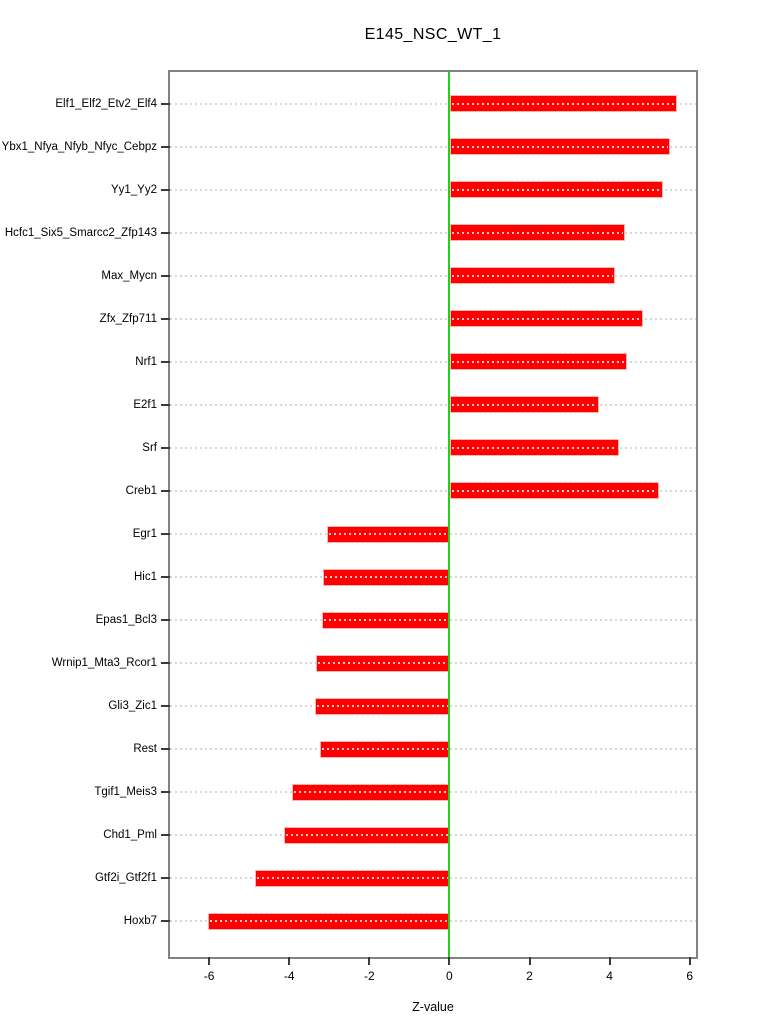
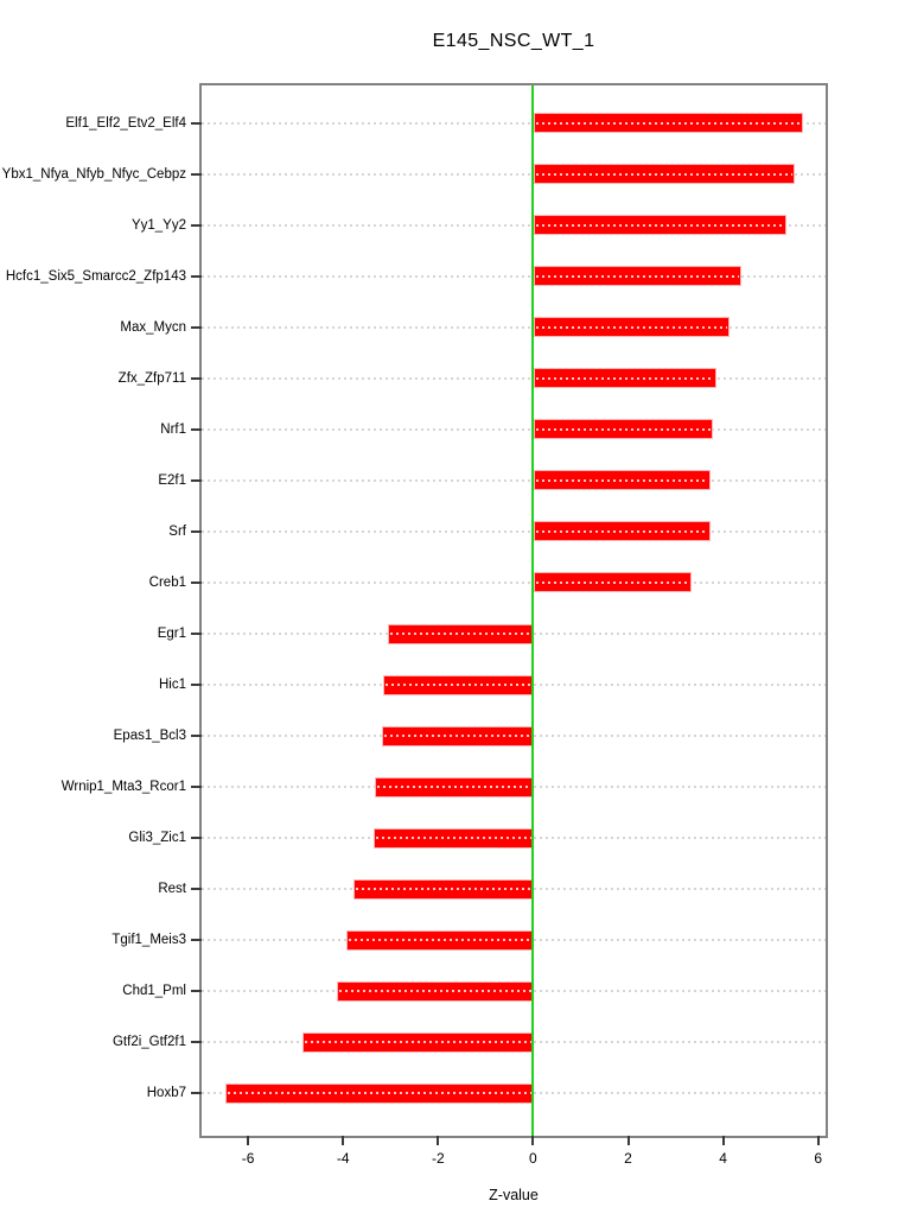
Zfx_Zfp711: 4.8 -> 3.8
Nrf1: 4.4 -> 3.8
Srf: 4.2 -> 3.7
Creb1: 5.2 -> 3.3
Rest: -3.2 -> -3.8
Hoxb7: -6.0 -> -6.5
